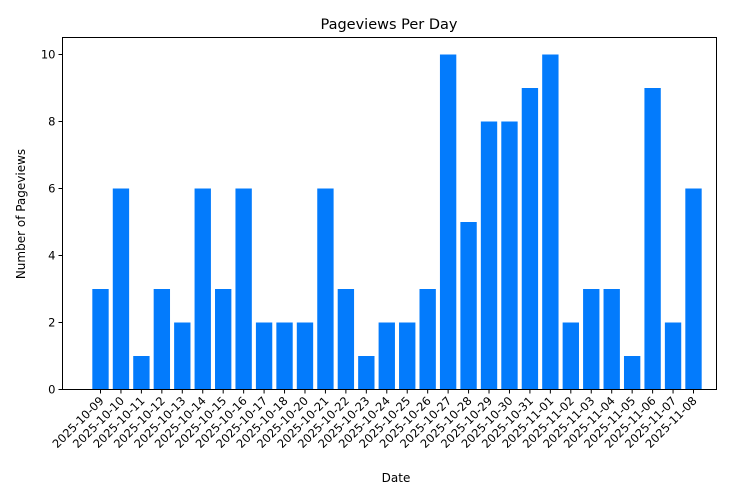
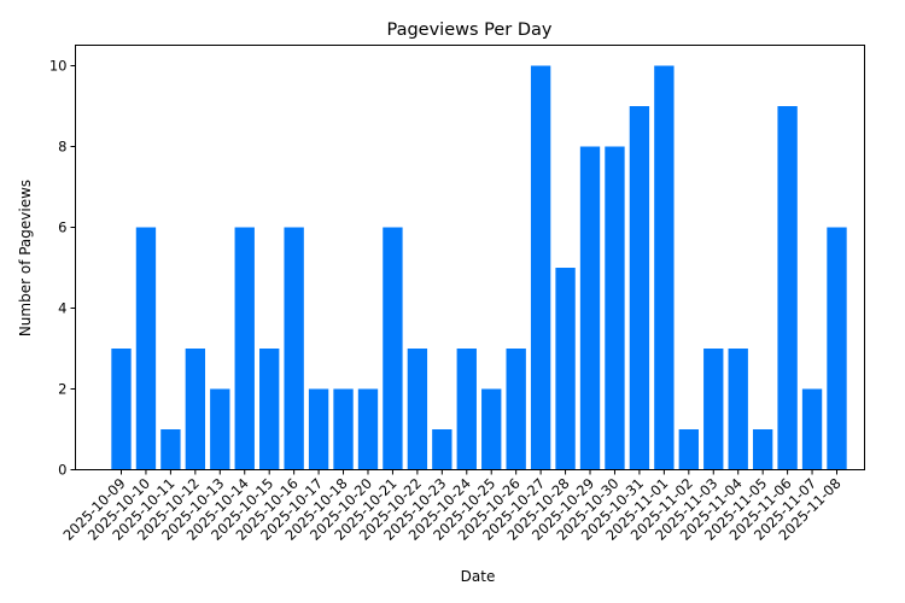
2025-10-24: 2 -> 3
2025-11-02: 2 -> 1
